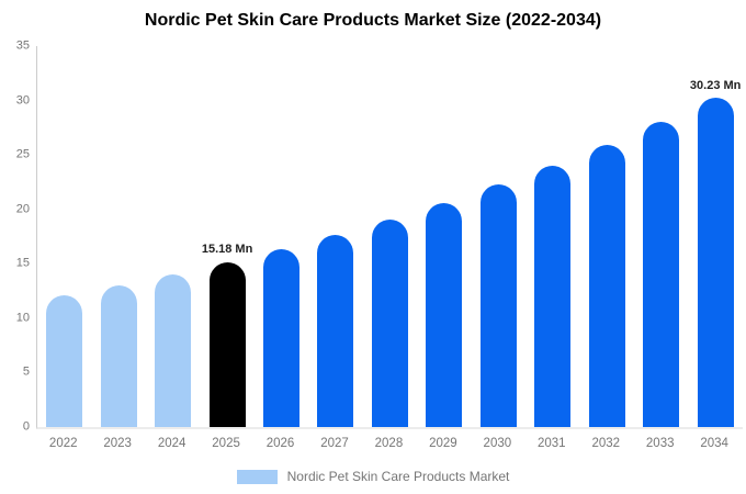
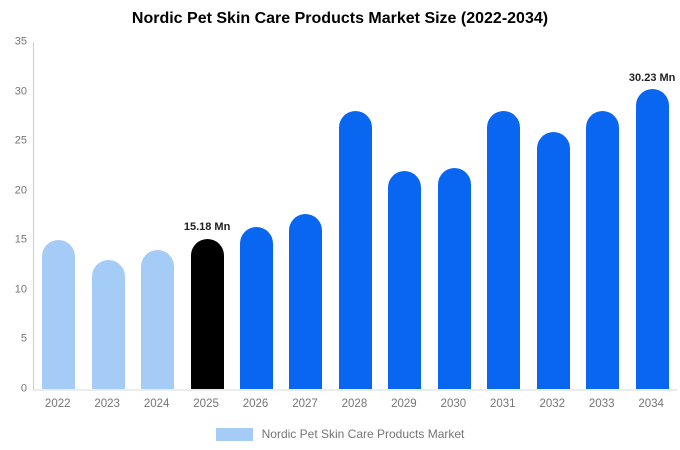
2022: 12 -> 15
2028: 19 -> 28
2029: 21 -> 22
2031: 24 -> 28
